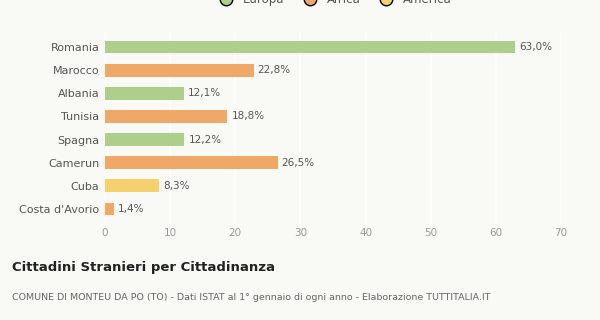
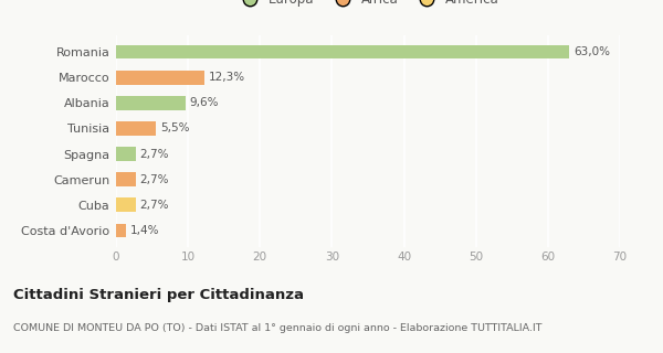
Marocco: 22,8% -> 12,3%
Albania: 12,1% -> 9,6%
Tunisia: 18,8% -> 5,5%
Spagna: 12,2% -> 2,7%
Camerun: 26,5% -> 2,7%
Cuba: 8,3% -> 2,7%
